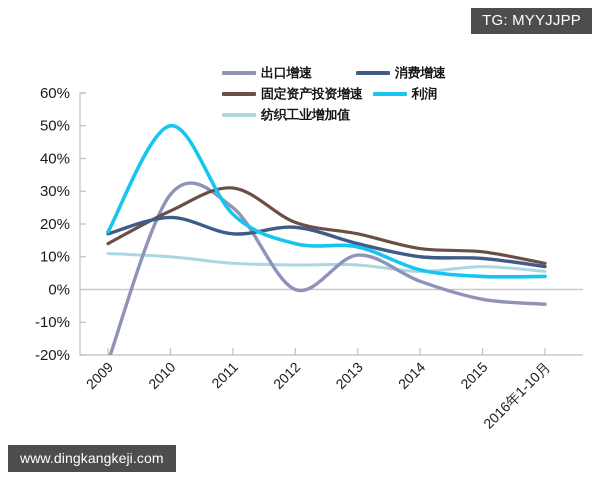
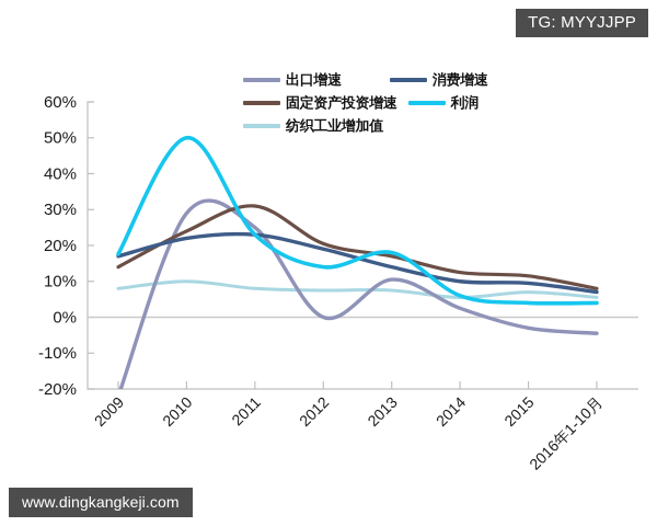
纺织工业增加值/2009: 11% -> 8%
消费增速/2011: 17% -> 23%
利润/2013: 13% -> 18%
